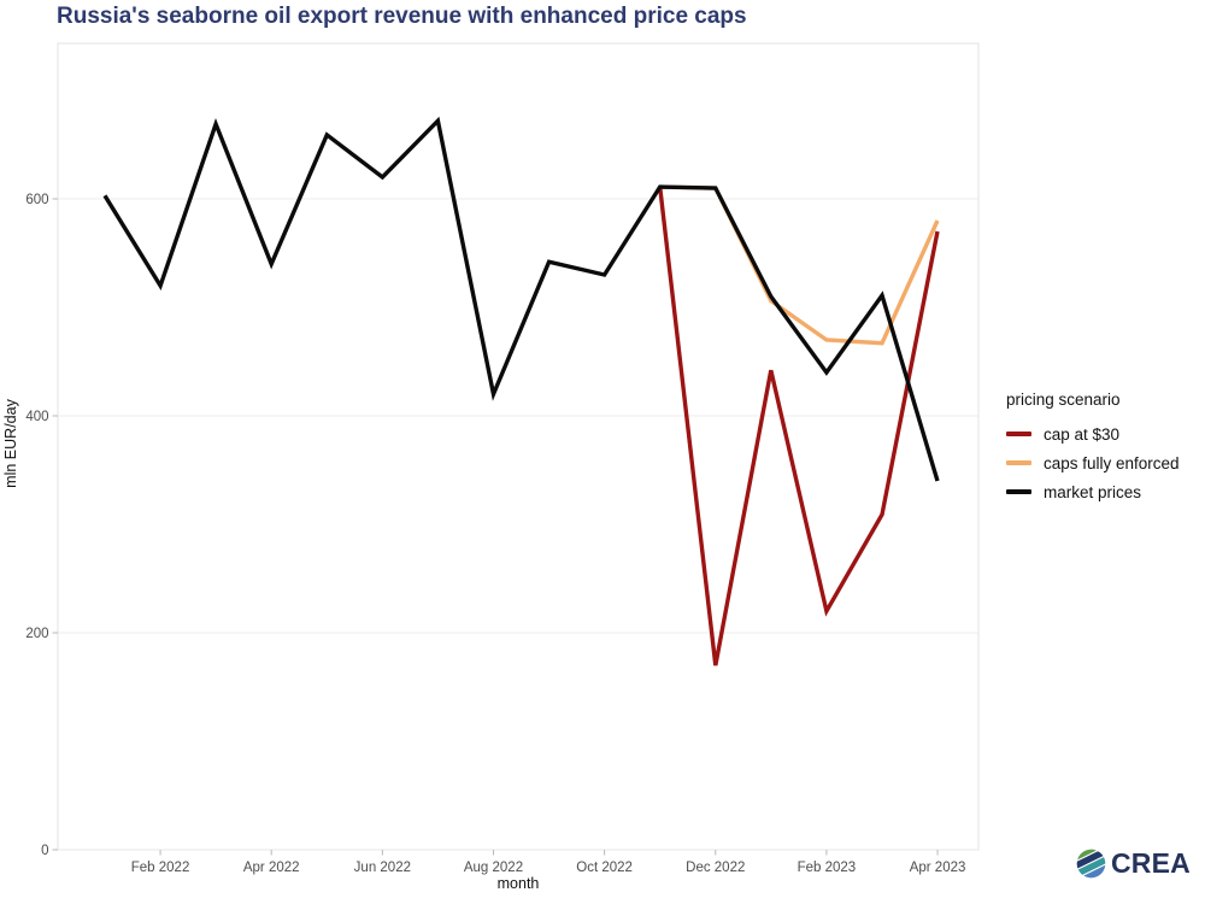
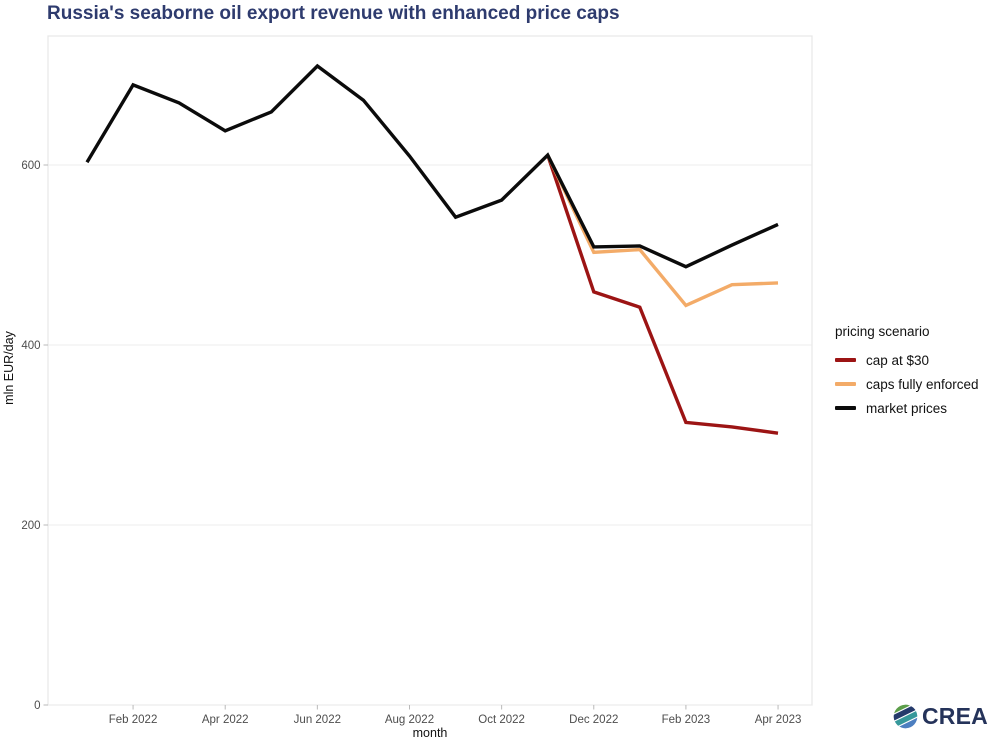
market prices/Feb 2022: 520 -> 690
market prices/Apr 2022: 540 -> 640
market prices/Jun 2022: 620 -> 710
market prices/Aug 2022: 420 -> 610
market prices/Oct 2022: 530 -> 560
cap at $30/Dec 2022: 170 -> 460
caps fully enforced/Dec 2022: 610 -> 500
market prices/Dec 2022: 610 -> 510
cap at $30/Feb 2023: 220 -> 310
caps fully enforced/Feb 2023: 470 -> 440
market prices/Feb 2023: 440 -> 490
cap at $30/Apr 2023: 570 -> 300
caps fully enforced/Apr 2023: 580 -> 470
market prices/Apr 2023: 340 -> 530
